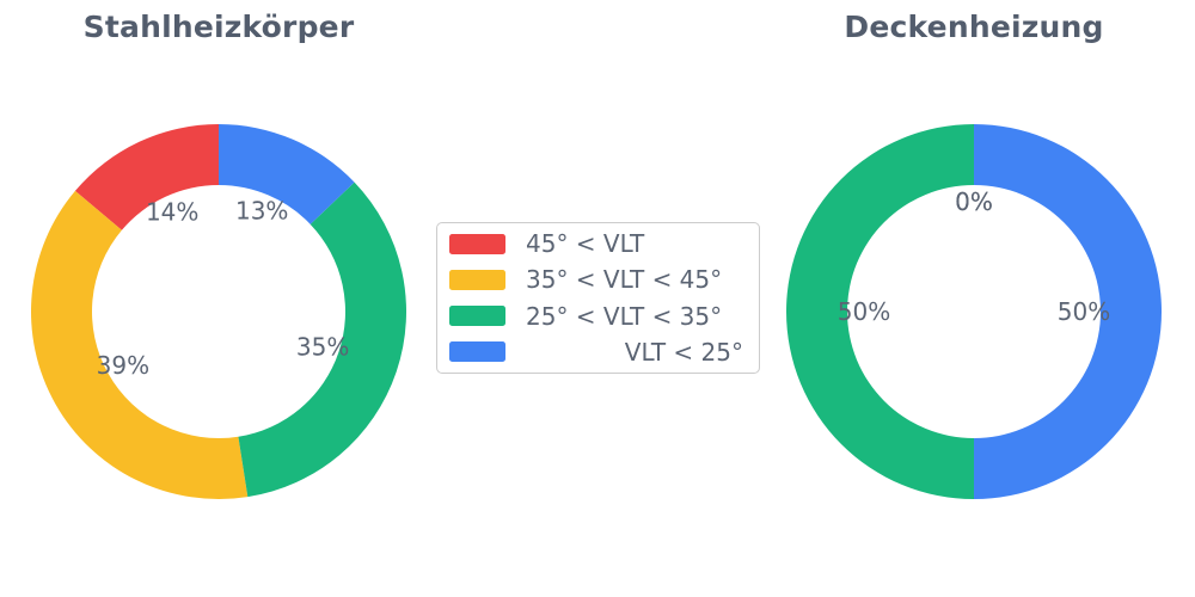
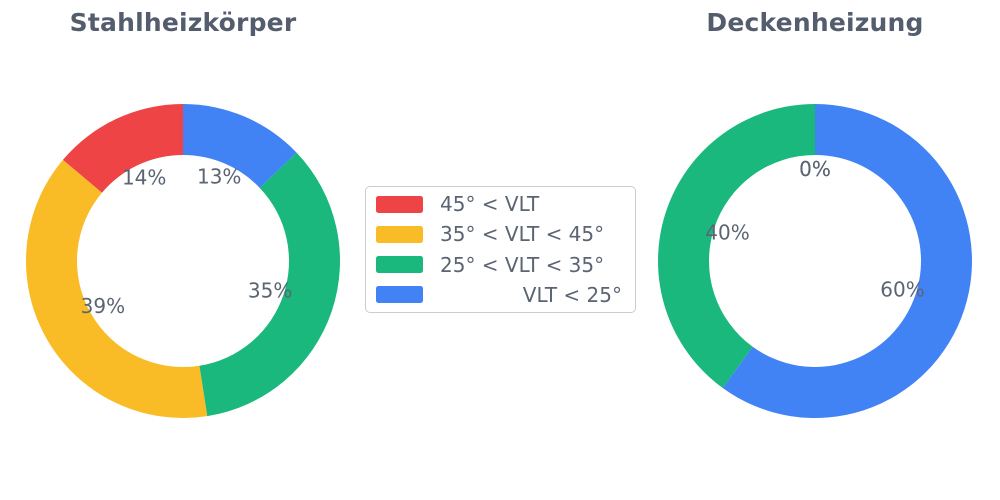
Deckenheizung/25° < VLT < 35°: 50% -> 40%
Deckenheizung/VLT < 25°: 50% -> 60%
